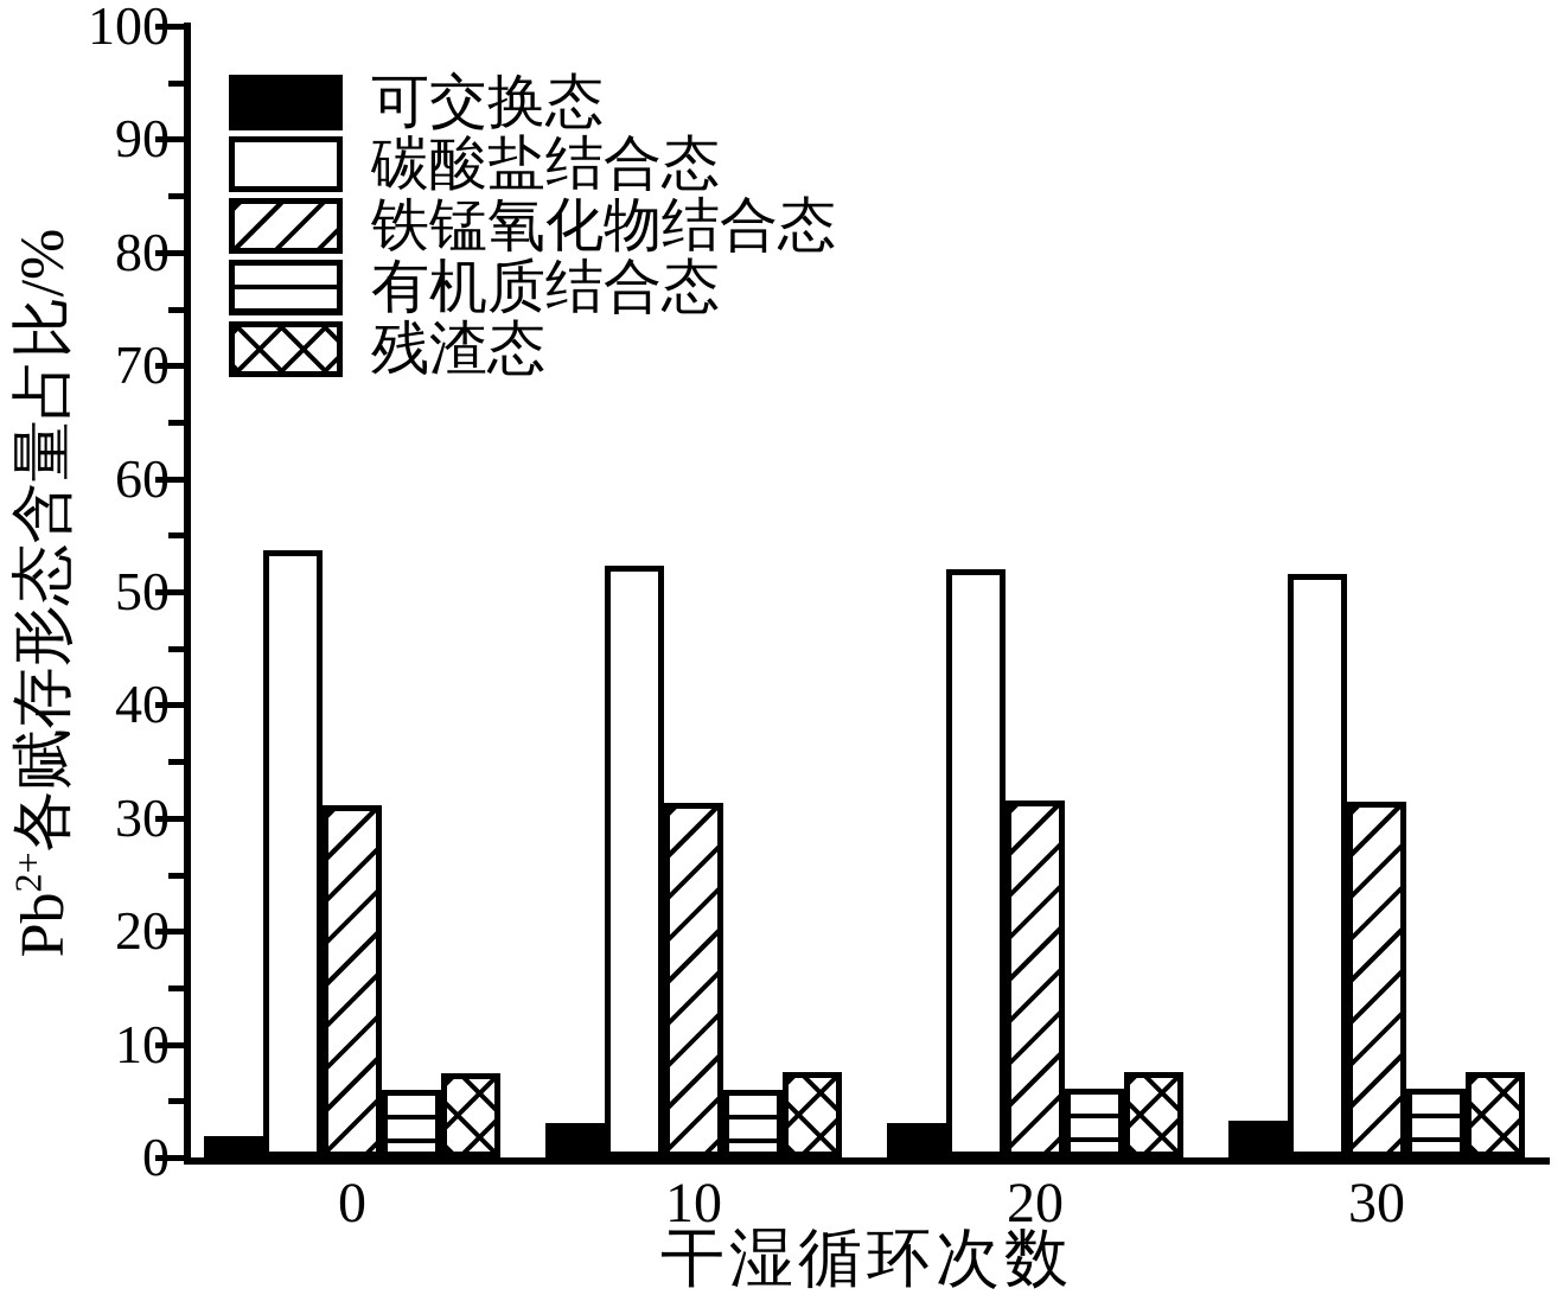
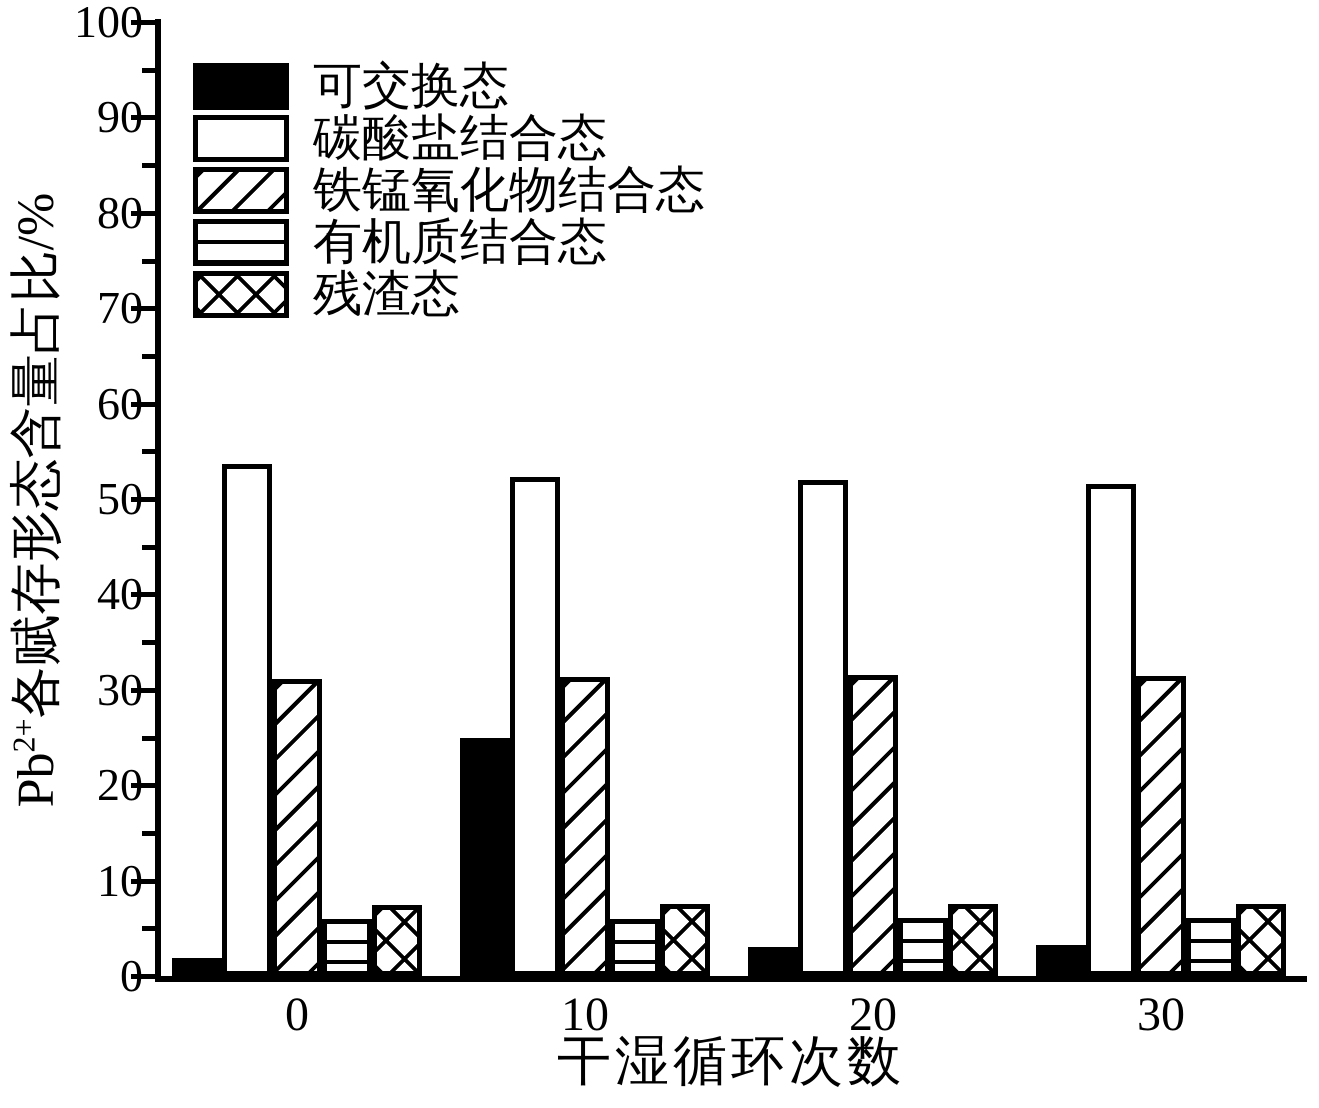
可交换态/10: 3 -> 25
